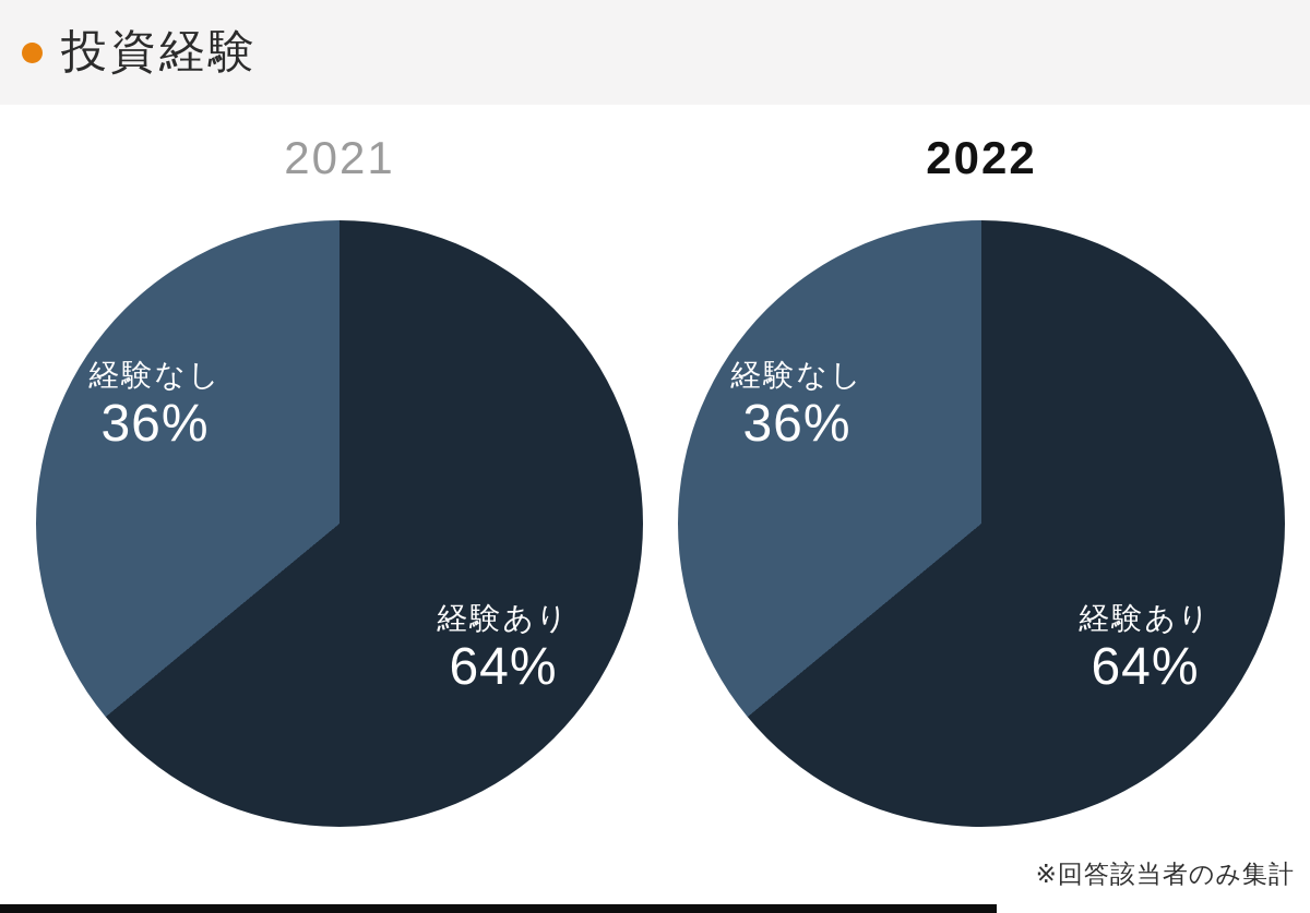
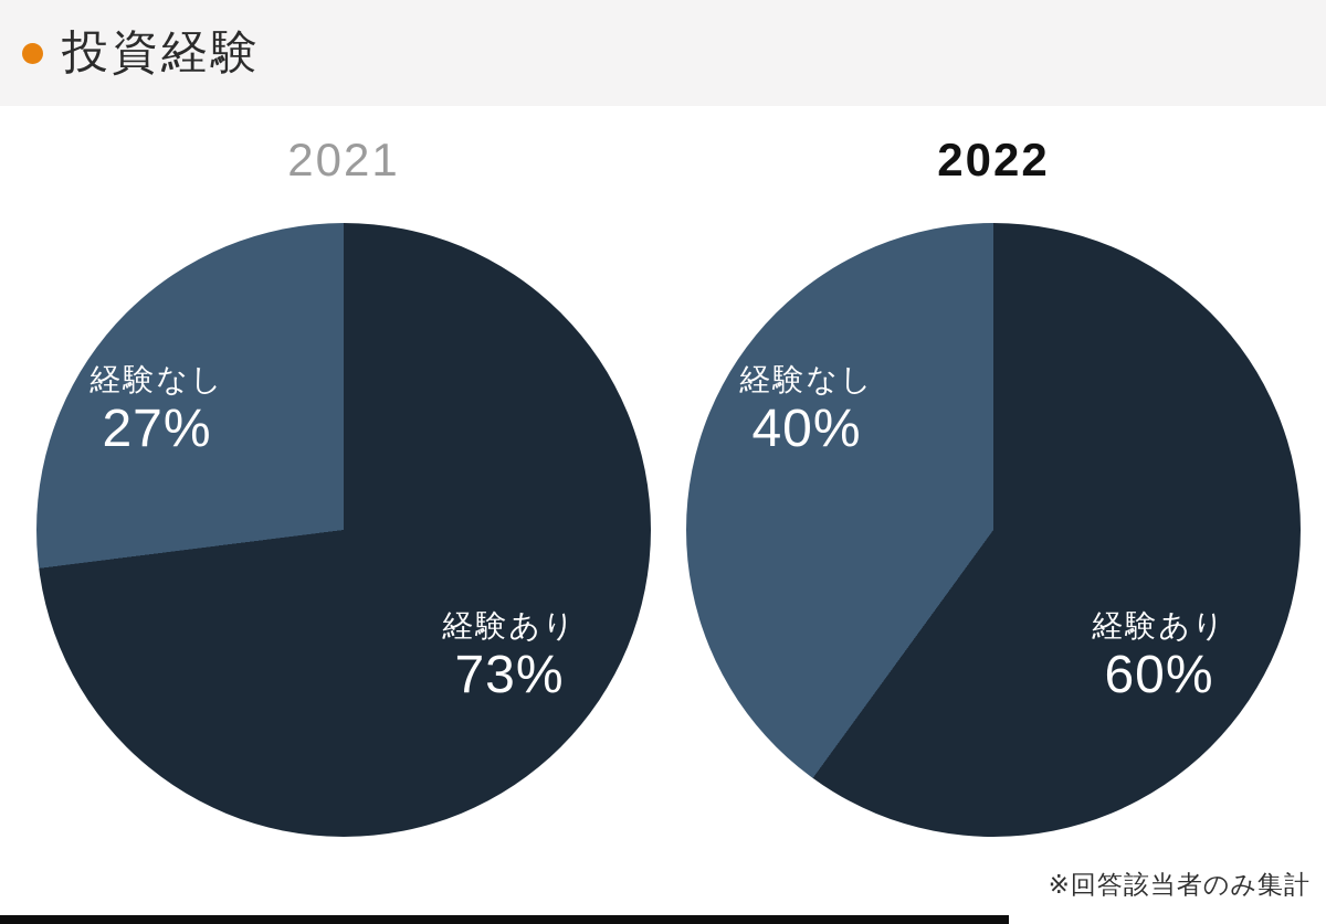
2021/経験あり: 64% -> 73%
2021/経験なし: 36% -> 27%
2022/経験あり: 64% -> 60%
2022/経験なし: 36% -> 40%
